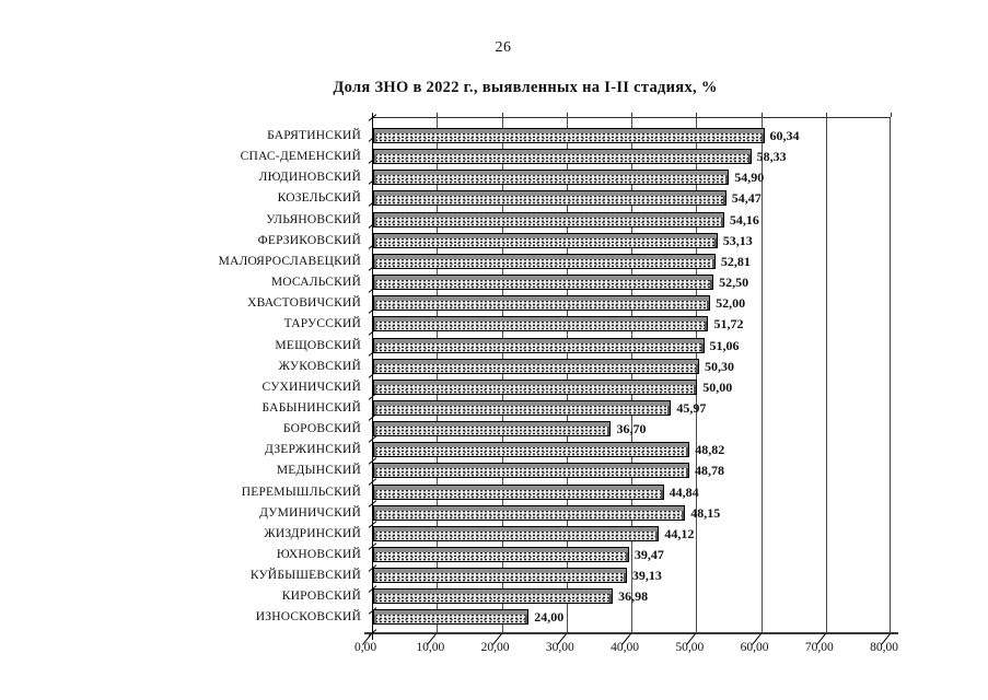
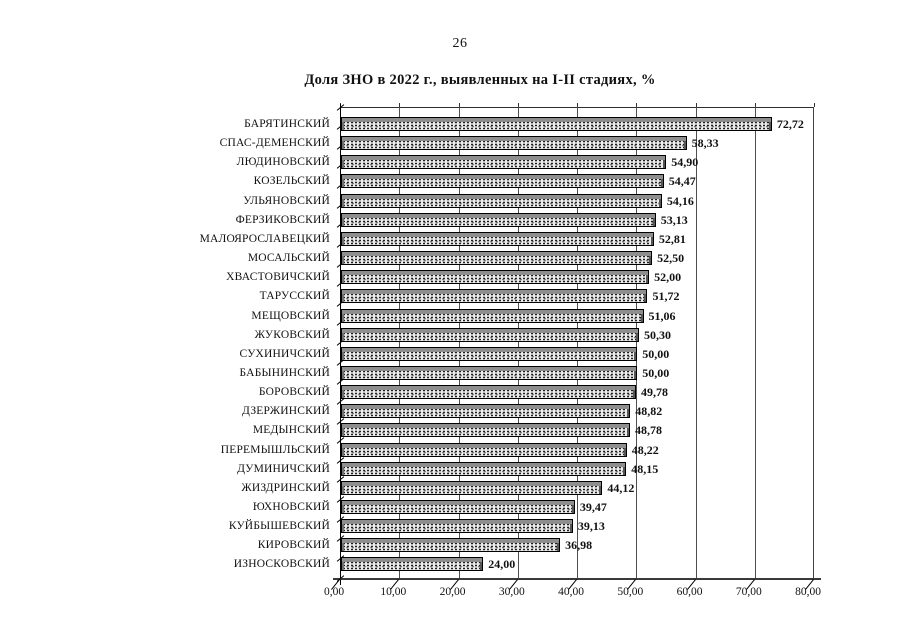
БАРЯТИНСКИЙ: 60,34 -> 72,72
БАБЫНИНСКИЙ: 45,97 -> 50,00
БОРОВСКИЙ: 36,70 -> 49,78
ПЕРЕМЫШЛЬСКИЙ: 44,84 -> 48,22
